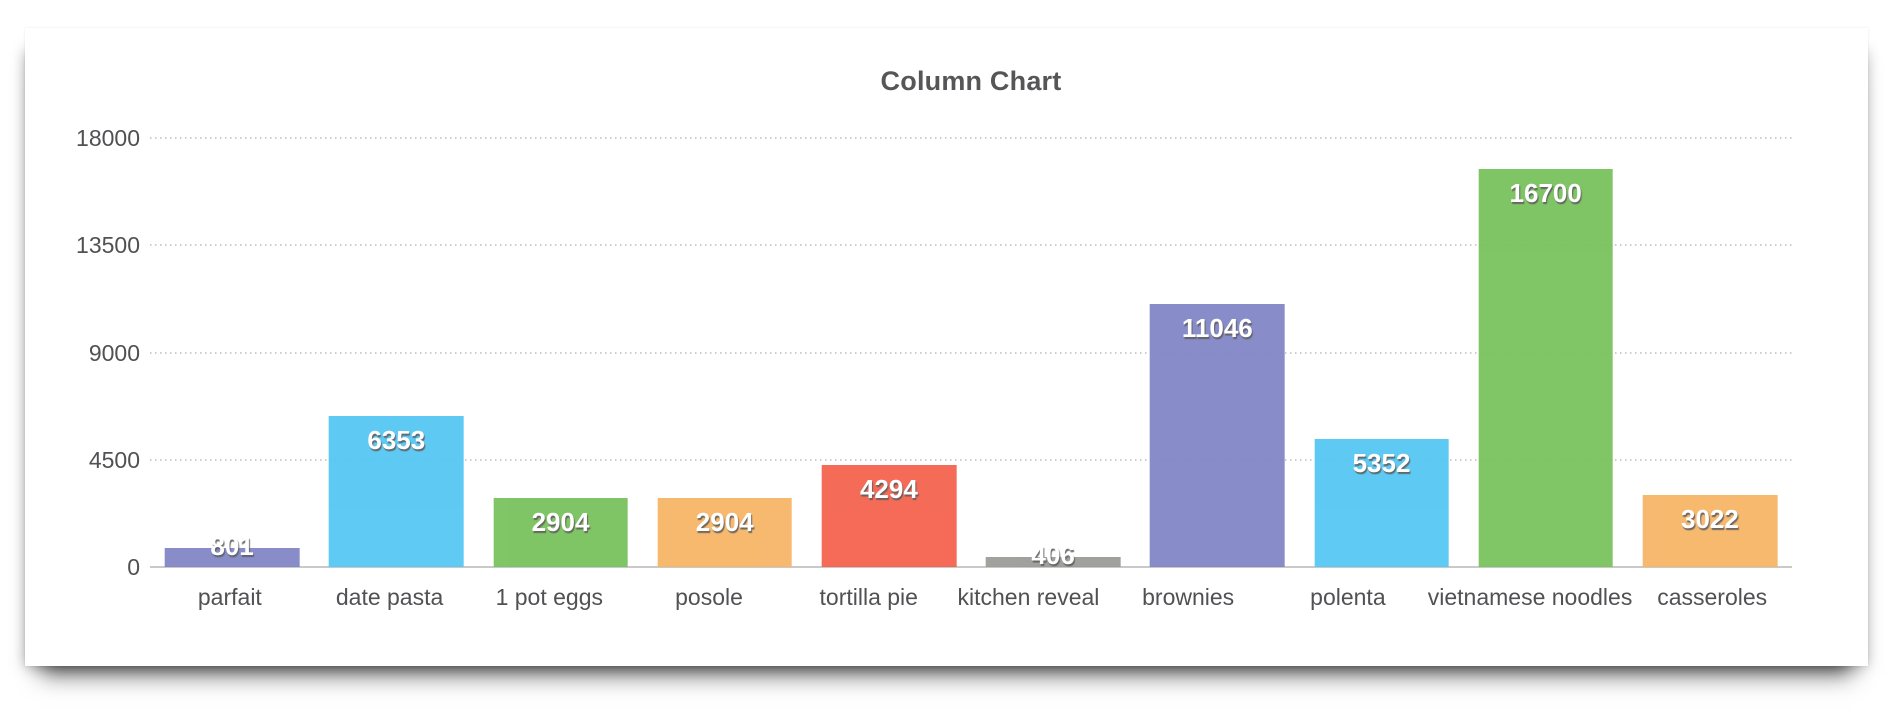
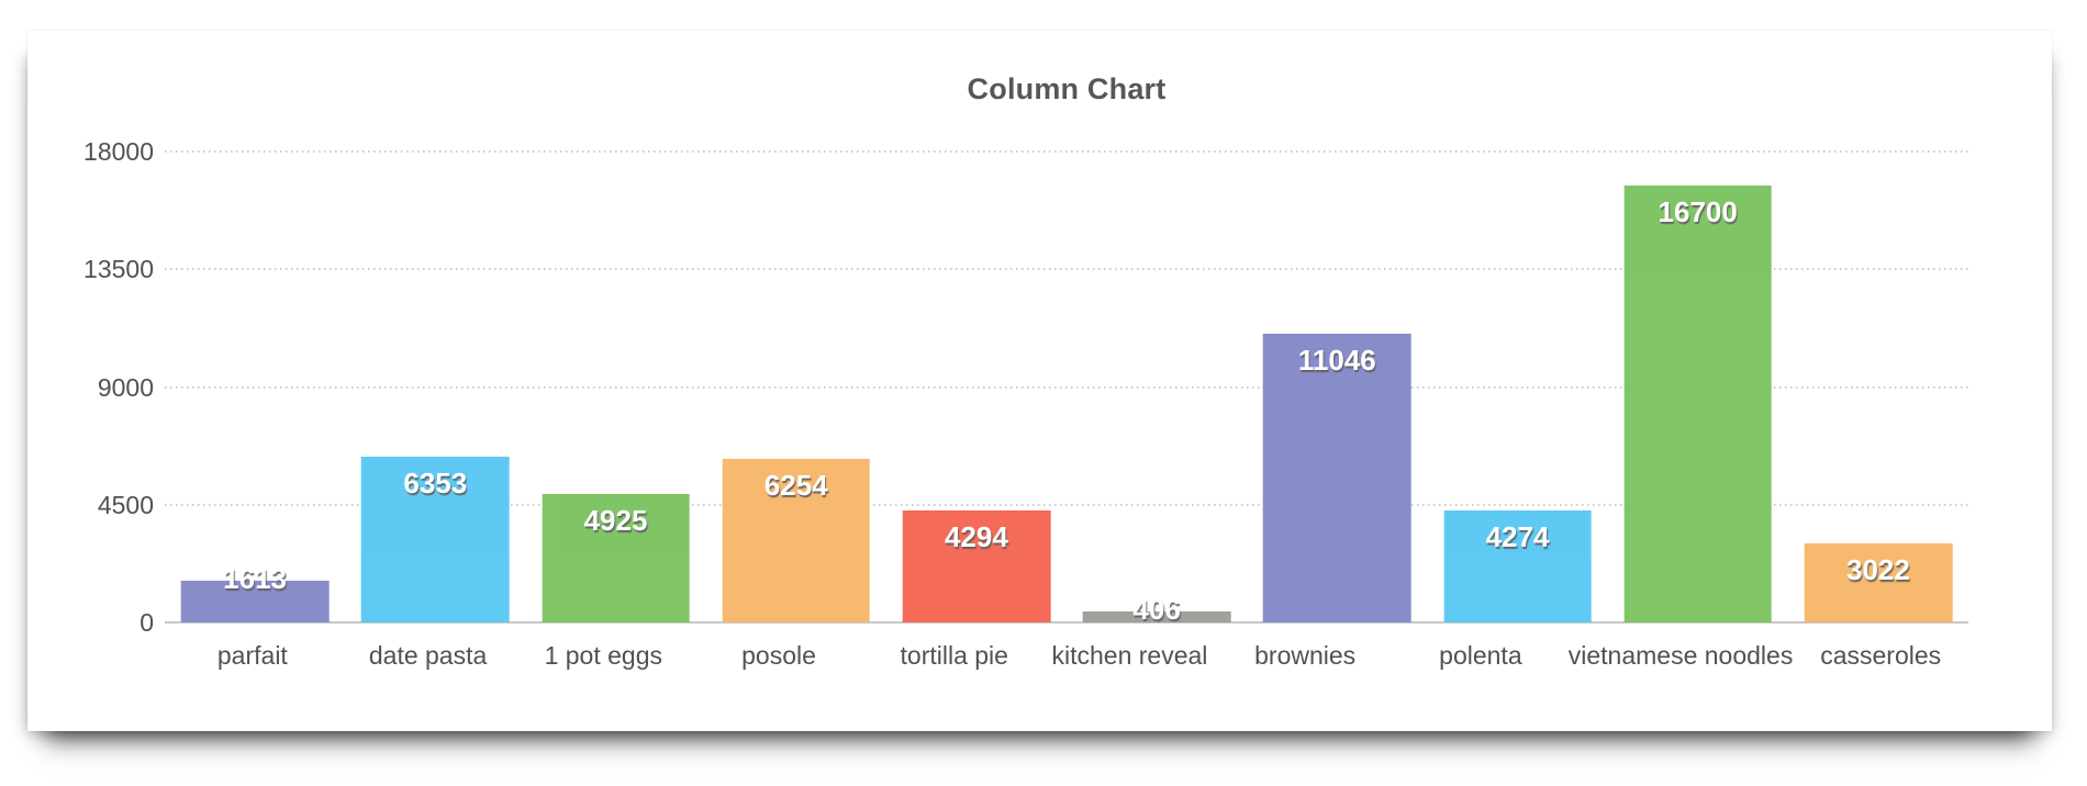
parfait: 801 -> 1613
1 pot eggs: 2904 -> 4925
posole: 2904 -> 6254
polenta: 5352 -> 4274
